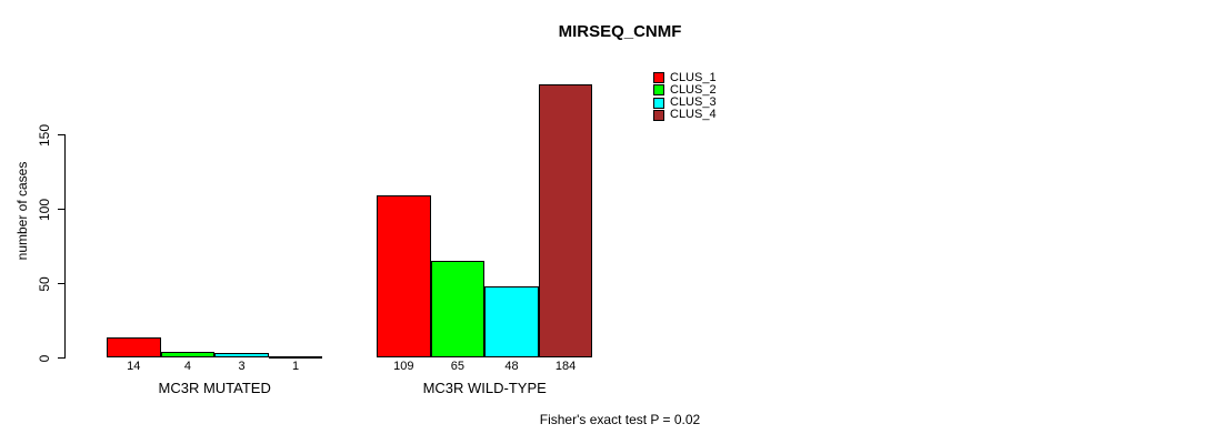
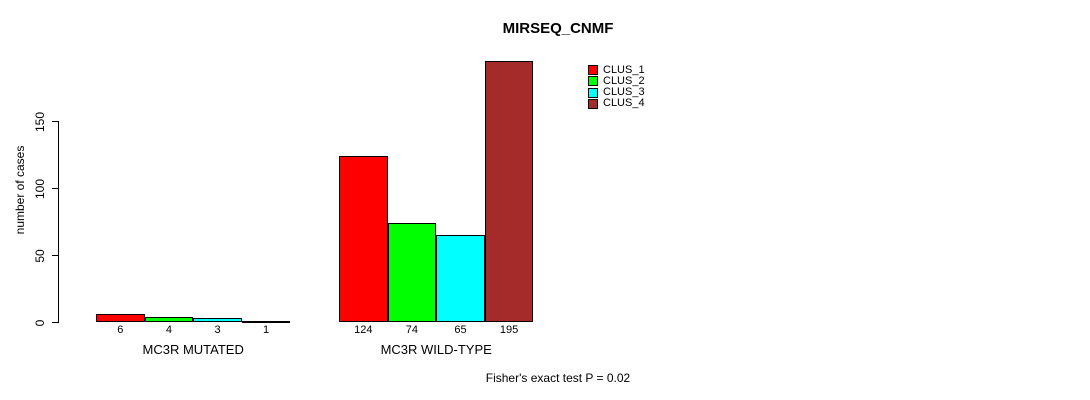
CLUS_1/MC3R MUTATED: 14 -> 6
CLUS_1/MC3R WILD-TYPE: 109 -> 124
CLUS_2/MC3R WILD-TYPE: 65 -> 74
CLUS_3/MC3R WILD-TYPE: 48 -> 65
CLUS_4/MC3R WILD-TYPE: 184 -> 195
